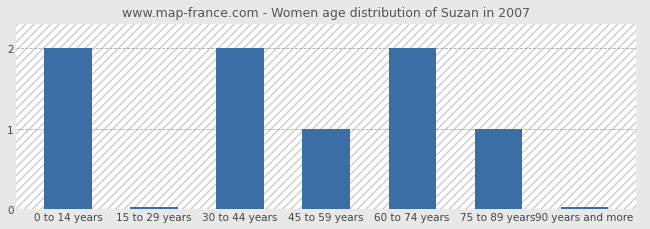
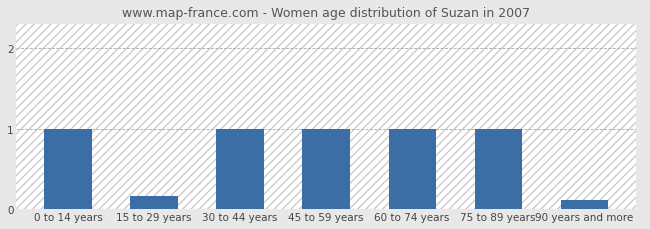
0 to 14 years: 2.00 -> 1.00
15 to 29 years: 0.03 -> 0.16
30 to 44 years: 2.00 -> 1.00
60 to 74 years: 2.00 -> 1.00
90 years and more: 0.03 -> 0.12
